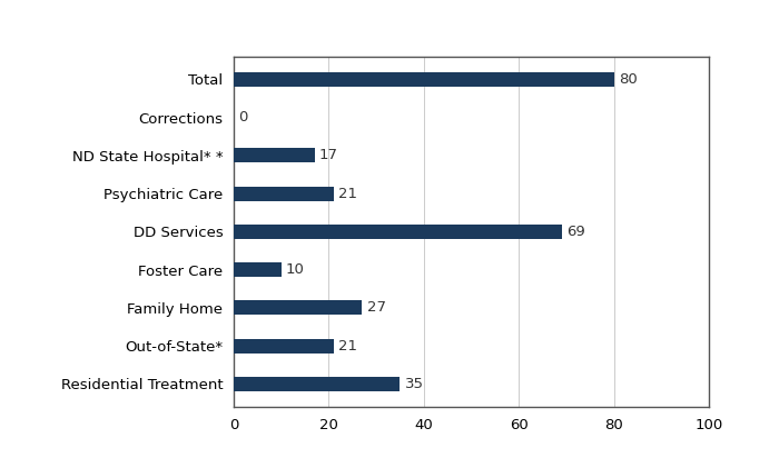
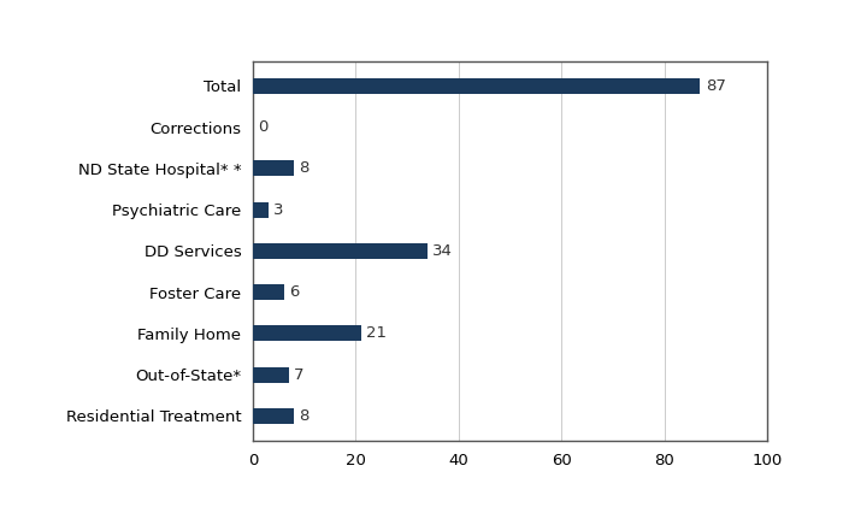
Total: 80 -> 87
ND State Hospital* *: 17 -> 8
Psychiatric Care: 21 -> 3
DD Services: 69 -> 34
Foster Care: 10 -> 6
Family Home: 27 -> 21
Out-of-State*: 21 -> 7
Residential Treatment: 35 -> 8
